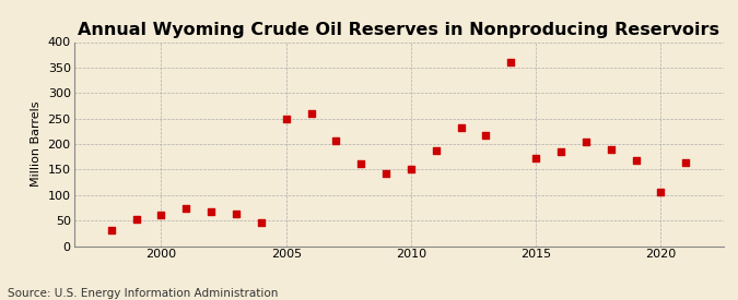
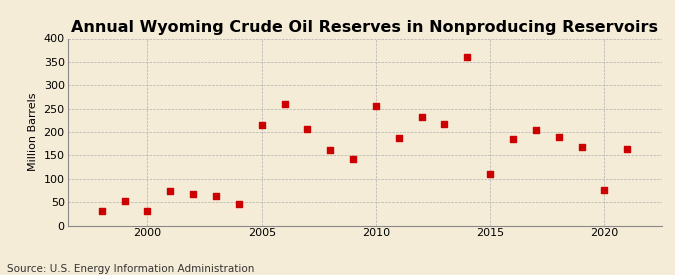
2000: 62 -> 30
2005: 250 -> 215
2010: 150 -> 255
2015: 173 -> 110
2020: 105 -> 75
